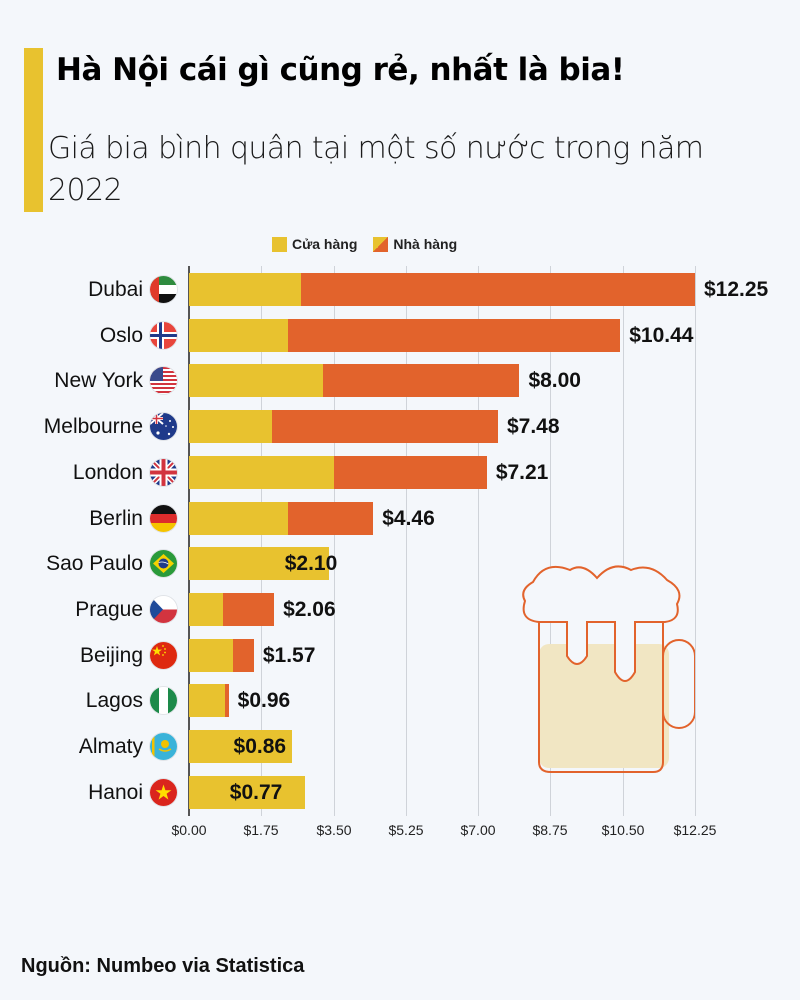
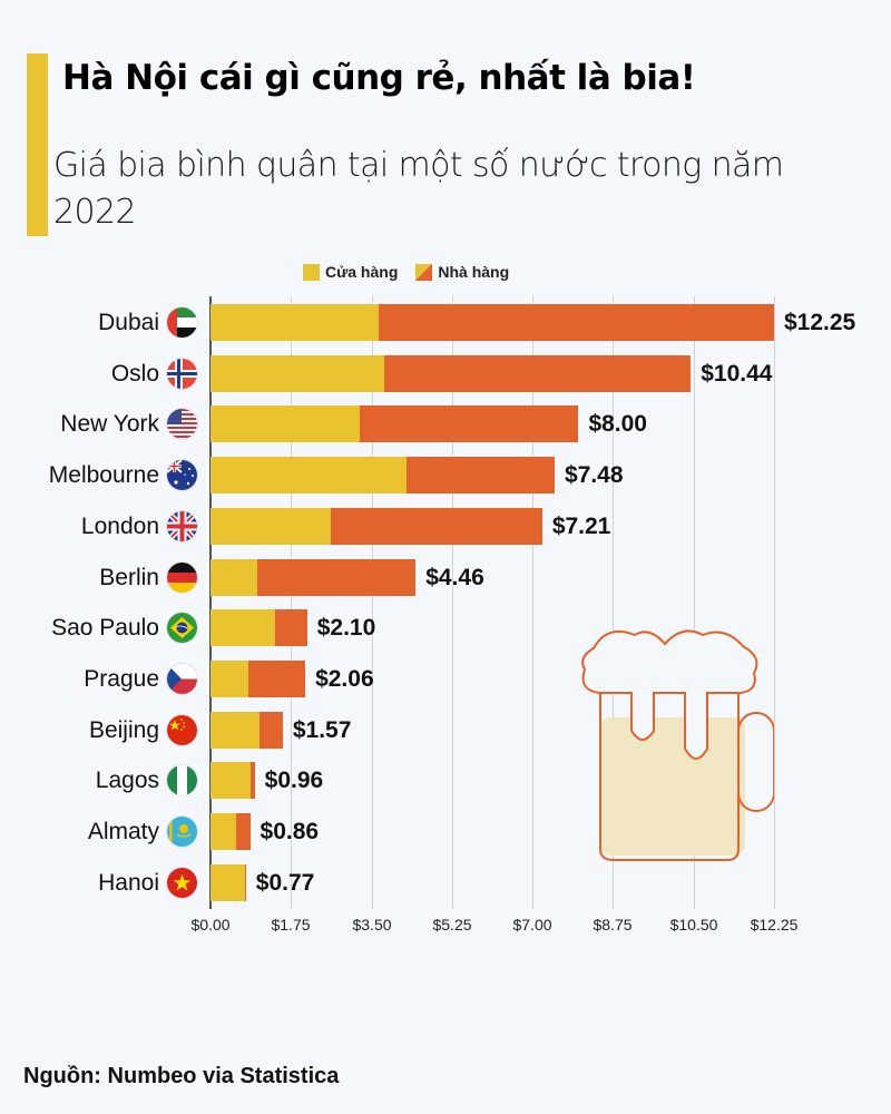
Cửa hàng/Dubai: $2.7 -> $3.6
Cửa hàng/Oslo: $2.4 -> $3.8
Cửa hàng/Melbourne: $2.0 -> $4.2
Cửa hàng/London: $3.5 -> $2.6
Cửa hàng/Berlin: $2.4 -> $1.0
Cửa hàng/Sao Paulo: $3.4 -> $1.4
Cửa hàng/Almaty: $2.5 -> $0.6
Cửa hàng/Hanoi: $2.8 -> $0.8
